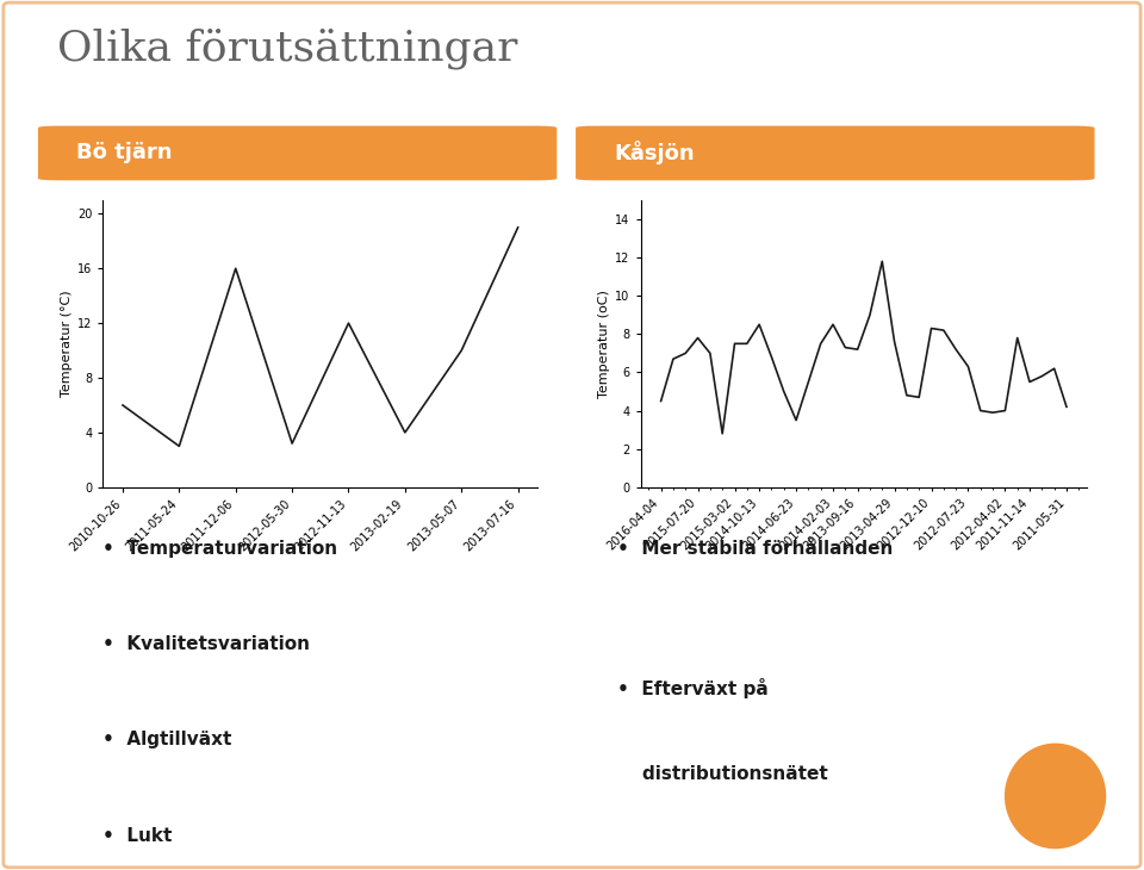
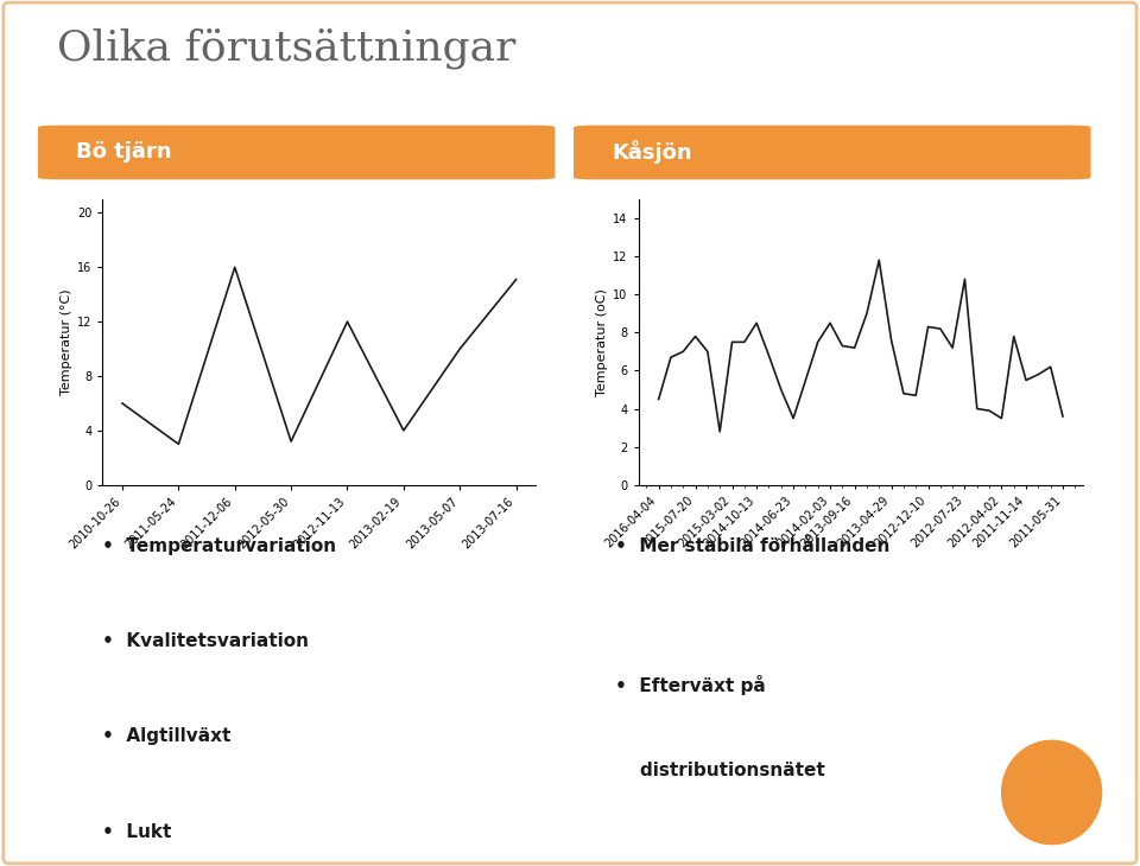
2013-07-16: 19.0 -> 15.1
2012-07-23: 6.3 -> 10.8
2012-04-02: 4.0 -> 3.5
2011-05-31: 4.2 -> 3.6
